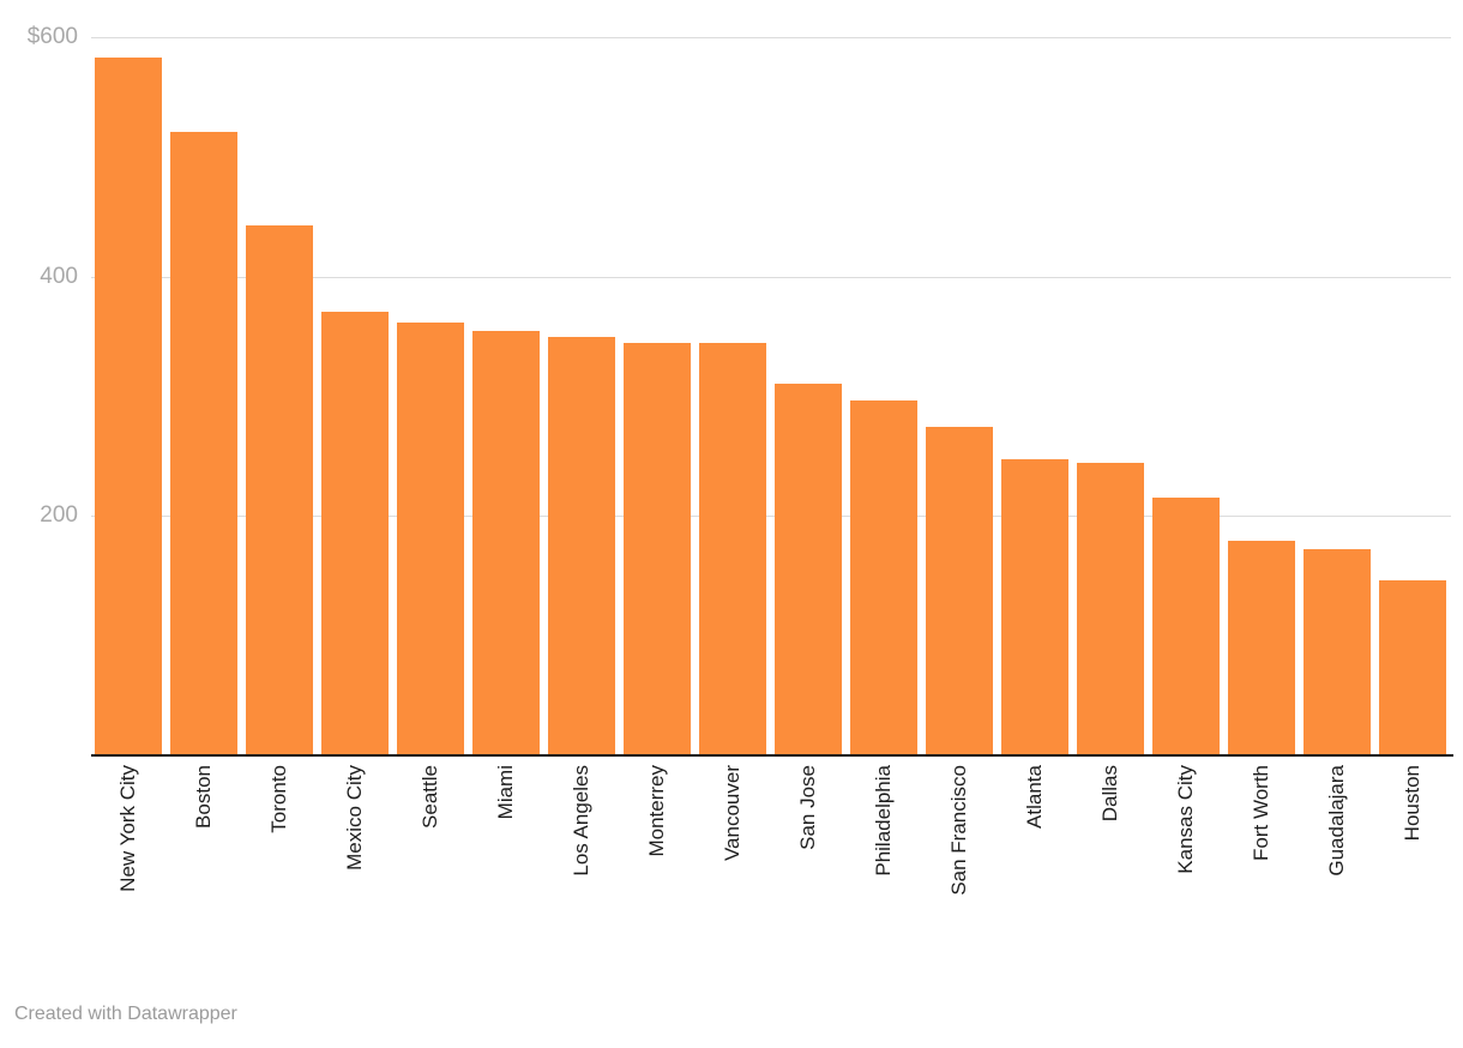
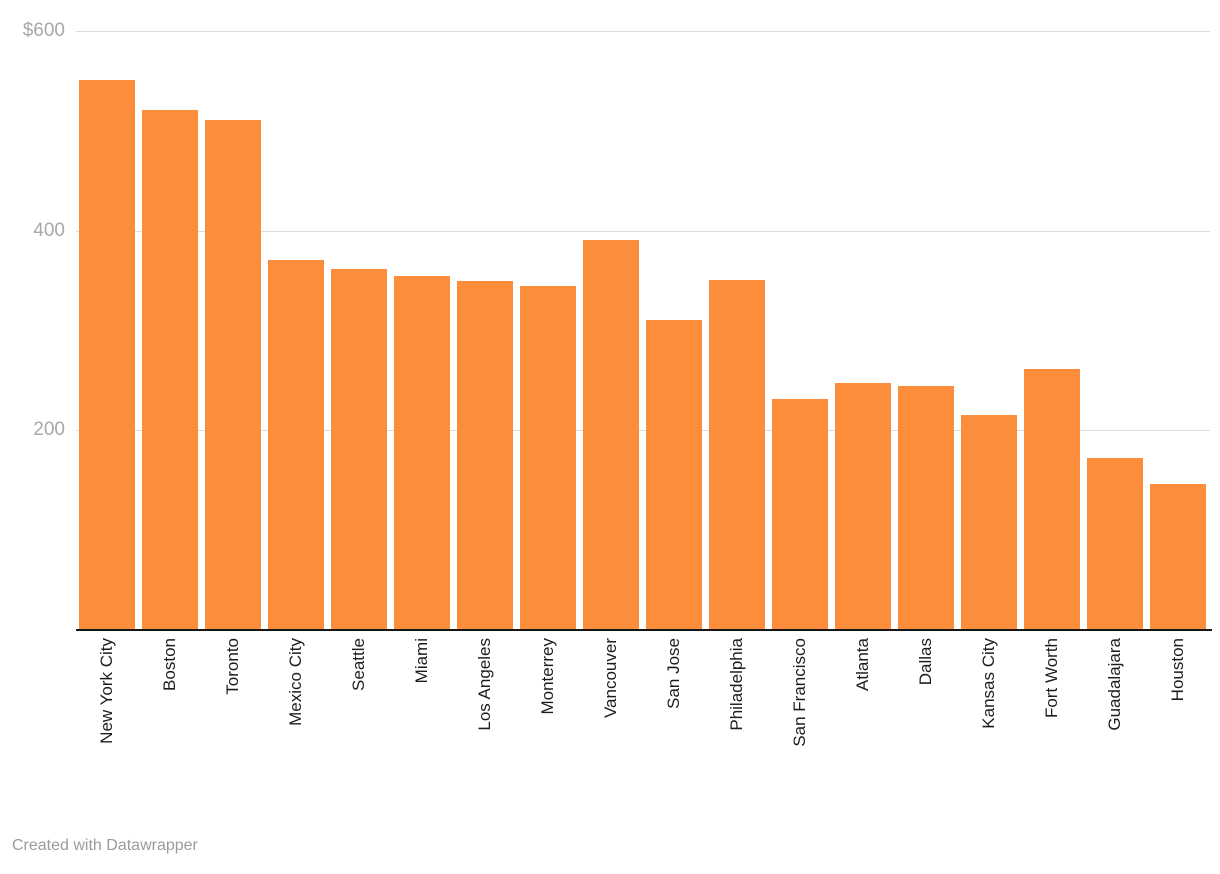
New York City: $580 -> $550
Toronto: $440 -> $510
Vancouver: $340 -> $390
Philadelphia: $300 -> $350
San Francisco: $270 -> $230
Fort Worth: $180 -> $260
